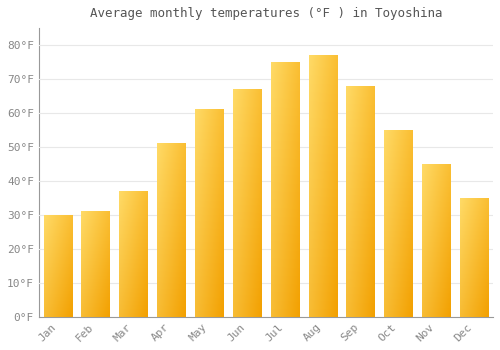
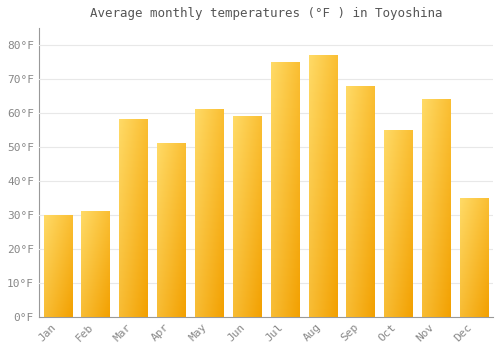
Mar: 37°F -> 58°F
Jun: 67°F -> 59°F
Nov: 45°F -> 64°F
